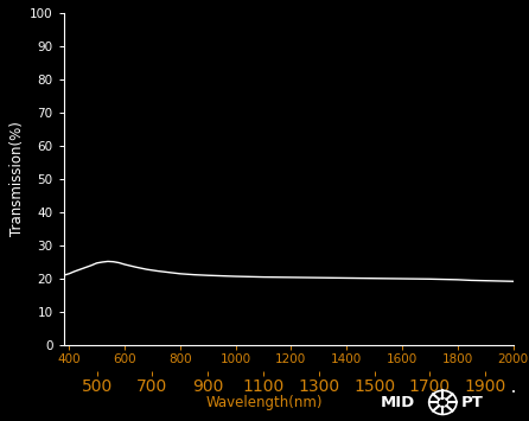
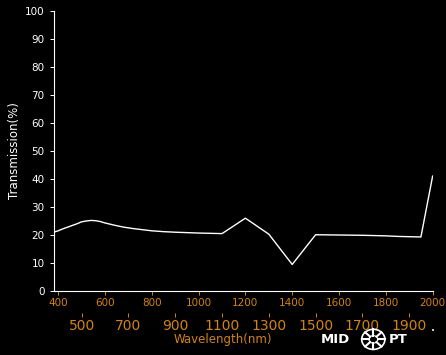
1200: 20.4 -> 26.0
1400: 20.2 -> 9.5
2000: 19.2 -> 41.0
